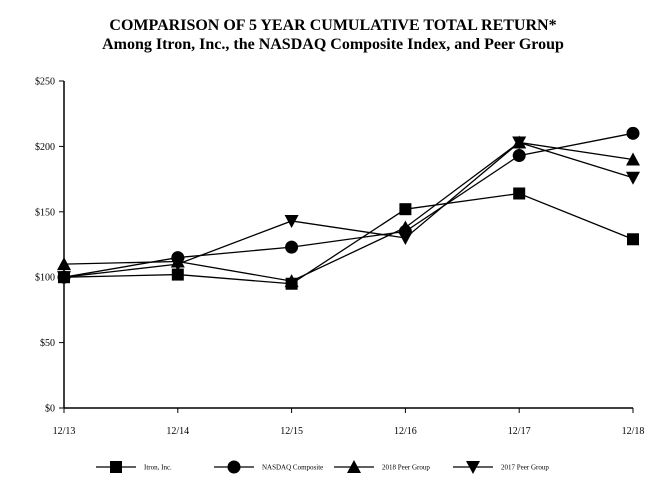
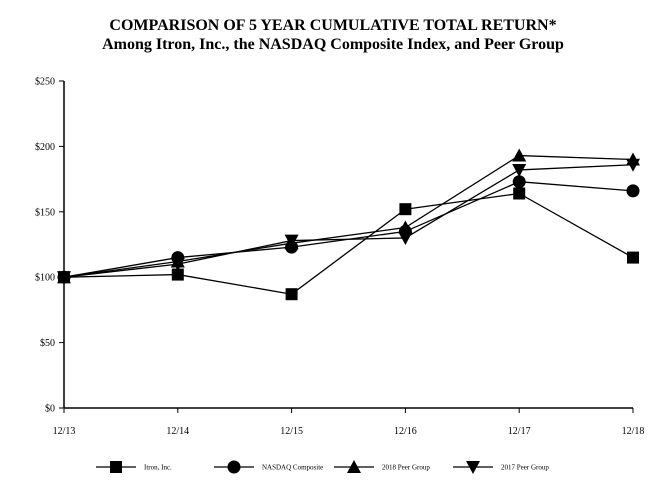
2018 Peer Group/12/13: $110 -> $100
Itron, Inc./12/15: $95 -> $87
2018 Peer Group/12/15: $97 -> $126
2017 Peer Group/12/15: $143 -> $128
NASDAQ Composite/12/17: $193 -> $173
2018 Peer Group/12/17: $203 -> $193
2017 Peer Group/12/17: $203 -> $182
Itron, Inc./12/18: $129 -> $115
NASDAQ Composite/12/18: $210 -> $166
2017 Peer Group/12/18: $176 -> $186
